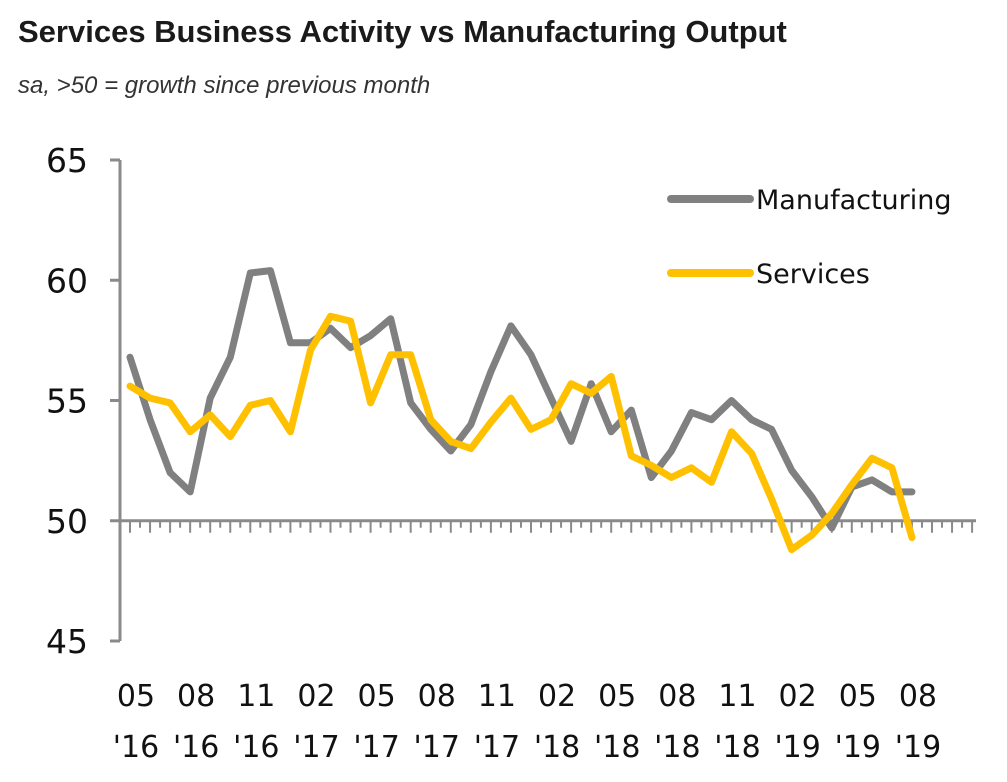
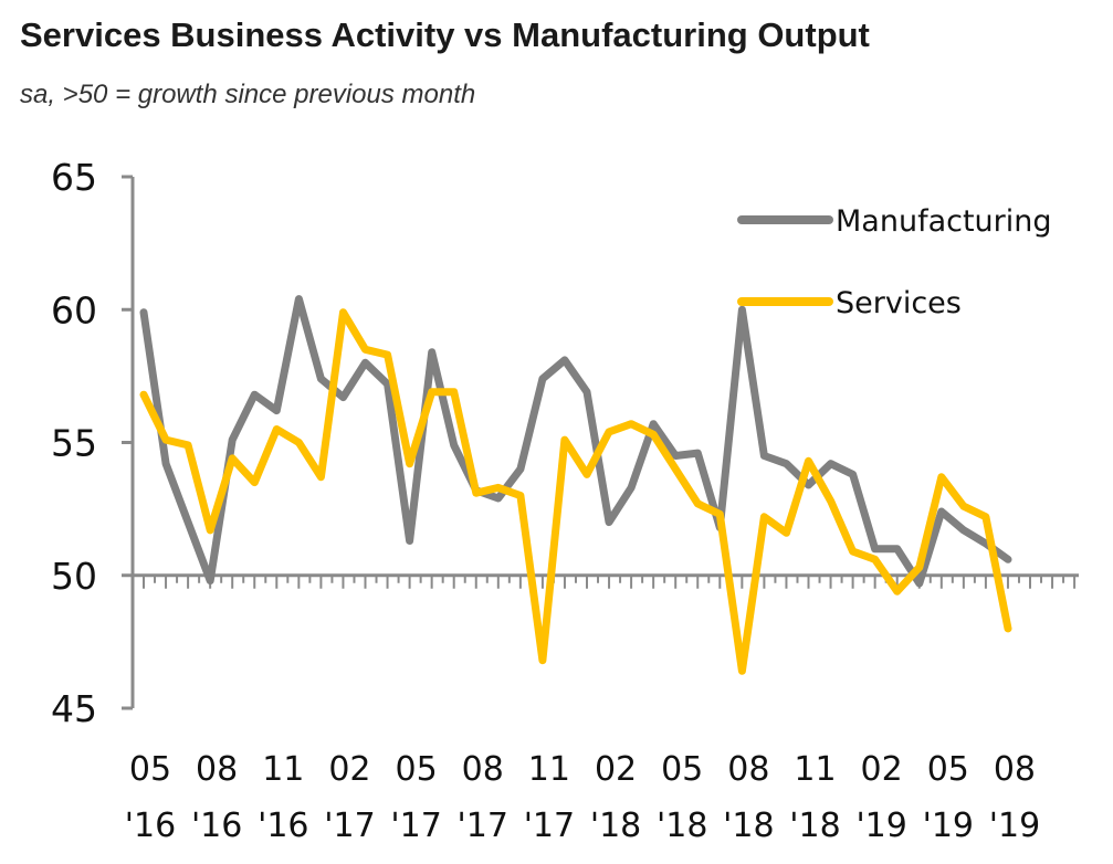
Manufacturing/05'16: 56.8 -> 59.9
Services/05'16: 55.6 -> 56.8
Manufacturing/08'16: 51.2 -> 49.8
Services/08'16: 53.7 -> 51.7
Manufacturing/11'16: 60.3 -> 56.2
Services/11'16: 54.8 -> 55.5
Manufacturing/02'17: 57.4 -> 56.7
Services/02'17: 57.1 -> 59.9
Manufacturing/05'17: 57.7 -> 51.3
Services/05'17: 54.9 -> 54.2
Manufacturing/08'17: 53.8 -> 53.2
Services/08'17: 54.2 -> 53.1
Manufacturing/11'17: 56.2 -> 57.4
Services/11'17: 54.1 -> 46.8
Manufacturing/02'18: 55.1 -> 52.0
Services/02'18: 54.2 -> 55.4
Manufacturing/05'18: 53.7 -> 54.5
Services/05'18: 56.0 -> 54.0
Manufacturing/08'18: 52.9 -> 60.0
Services/08'18: 51.8 -> 46.4
Manufacturing/11'18: 55.0 -> 53.4
Services/11'18: 53.7 -> 54.3
Manufacturing/02'19: 52.1 -> 51.0
Services/02'19: 48.8 -> 50.6
Manufacturing/05'19: 51.4 -> 52.4
Services/05'19: 51.5 -> 53.7
Manufacturing/08'19: 51.2 -> 50.6
Services/08'19: 49.3 -> 48.0
